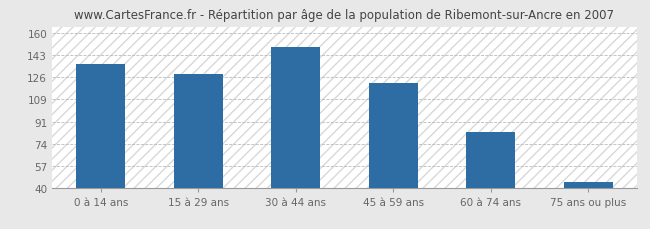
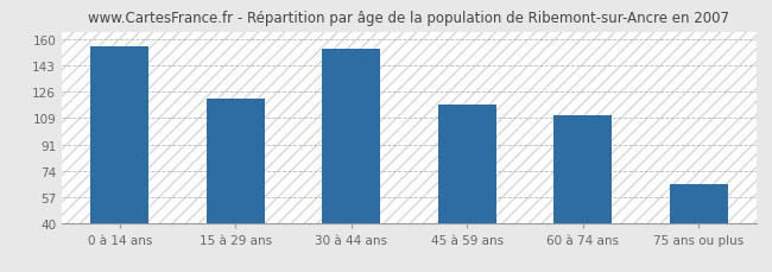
0 à 14 ans: 136 -> 155
15 à 29 ans: 128 -> 121
30 à 44 ans: 149 -> 154
45 à 59 ans: 121 -> 117
60 à 74 ans: 83 -> 110
75 ans ou plus: 44 -> 65
